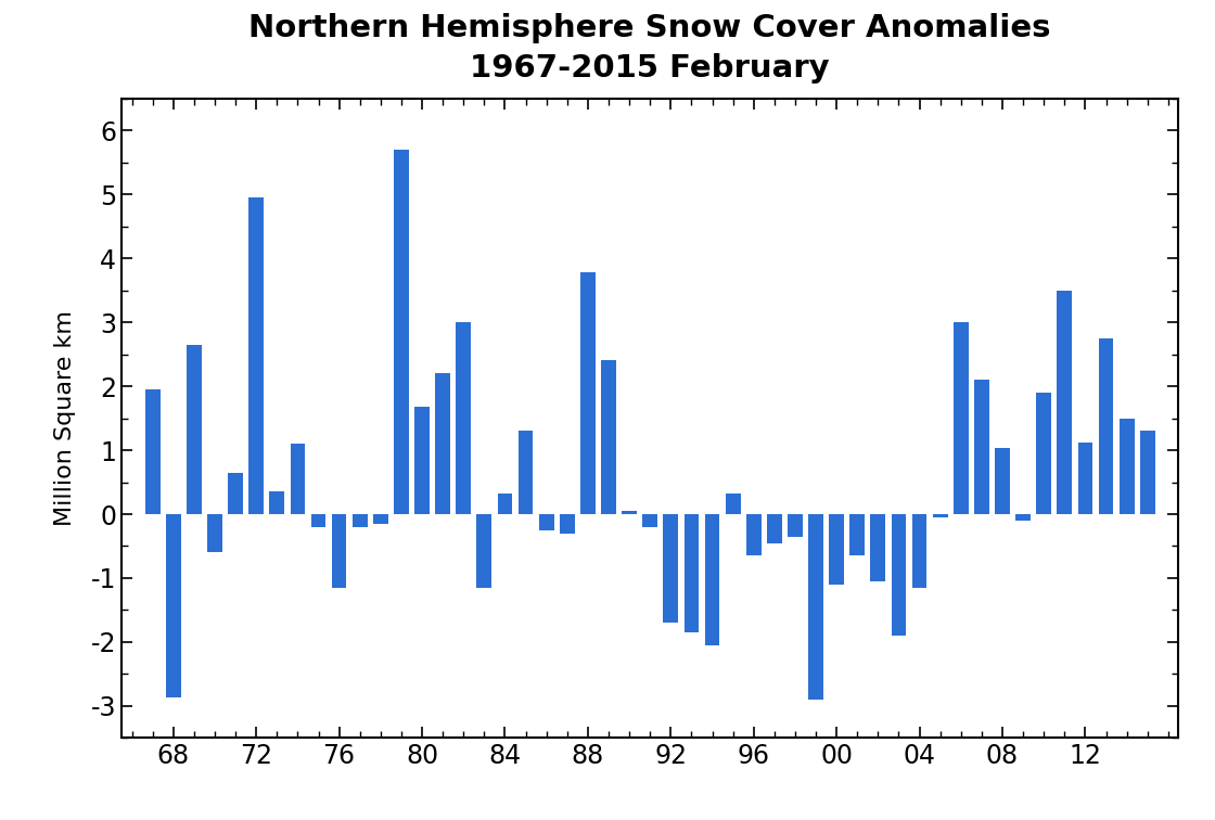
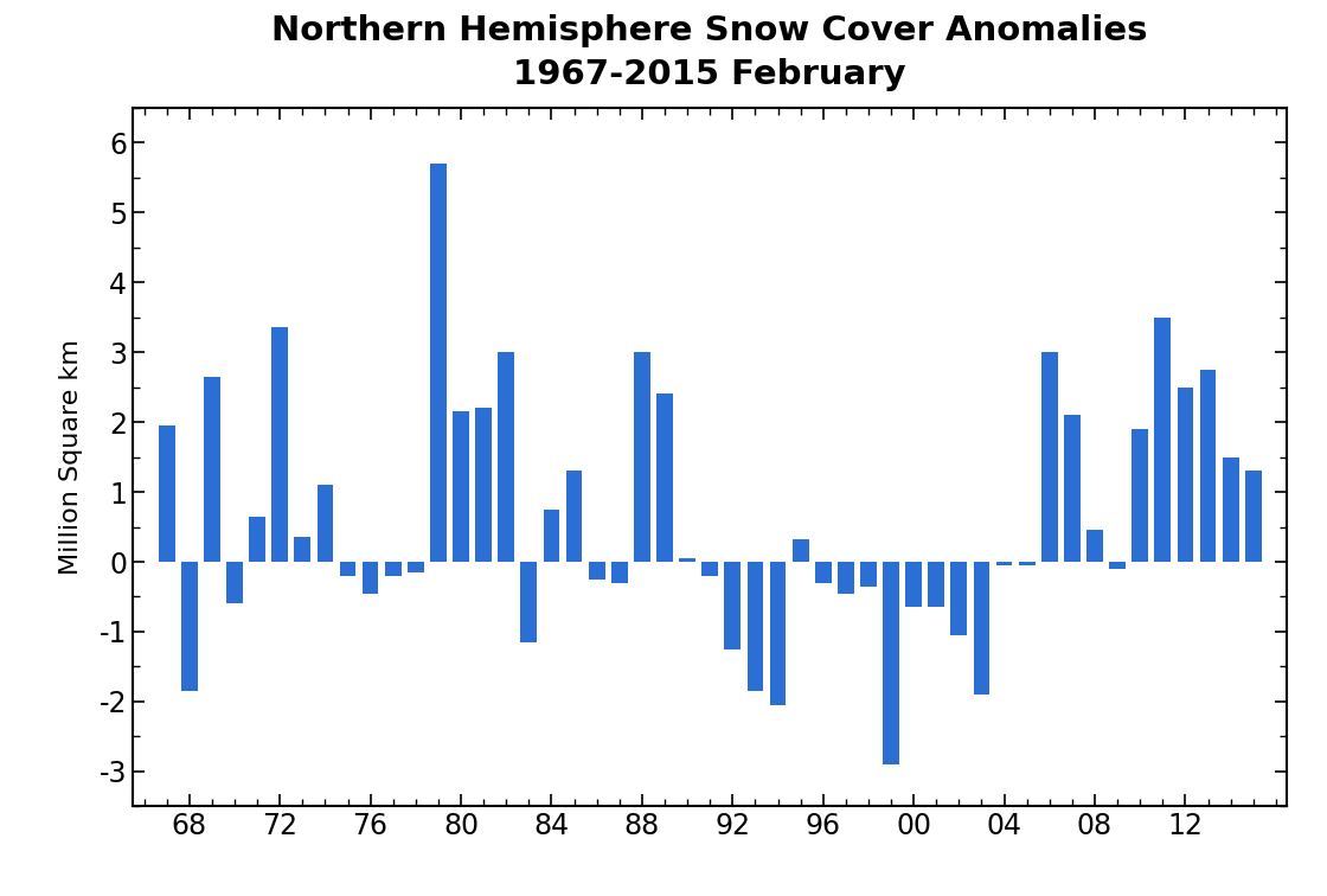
68: -2.86 -> -1.85
72: 4.96 -> 3.35
76: -1.16 -> -0.45
80: 1.68 -> 2.15
84: 0.32 -> 0.75
88: 3.78 -> 3.00
92: -1.70 -> -1.25
96: -0.64 -> -0.30
00: -1.10 -> -0.65
04: -1.16 -> -0.05
08: 1.04 -> 0.45
12: 1.12 -> 2.50
